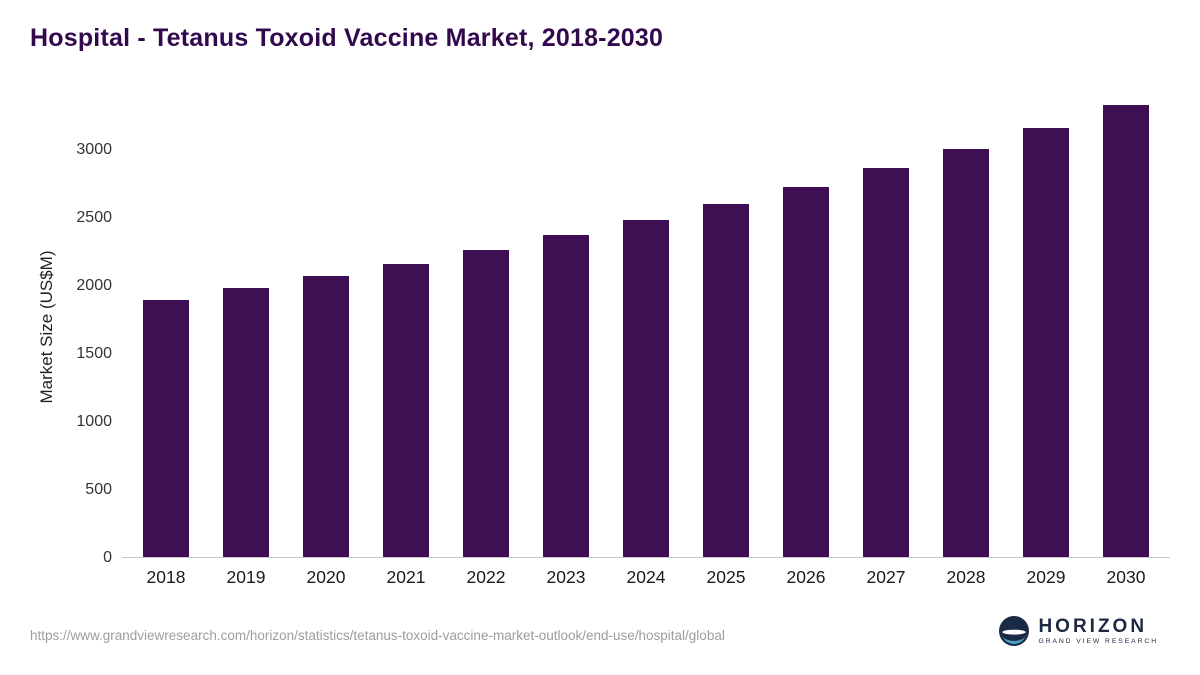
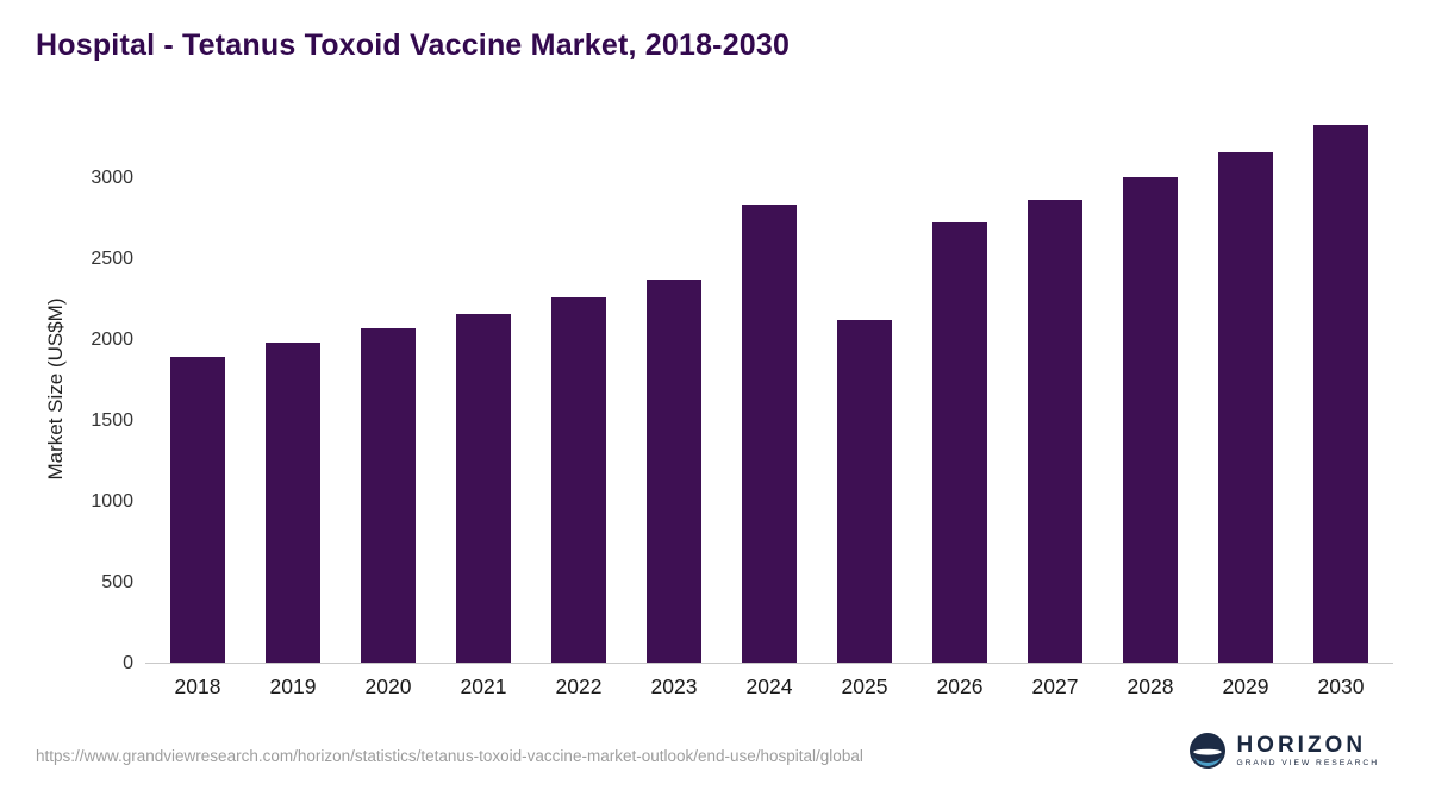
2024: 2480 -> 2830
2025: 2600 -> 2120
